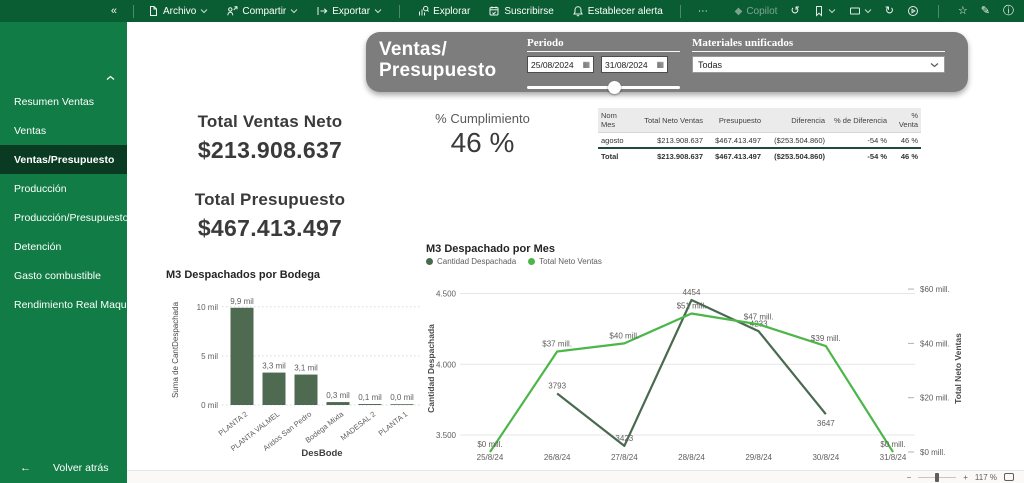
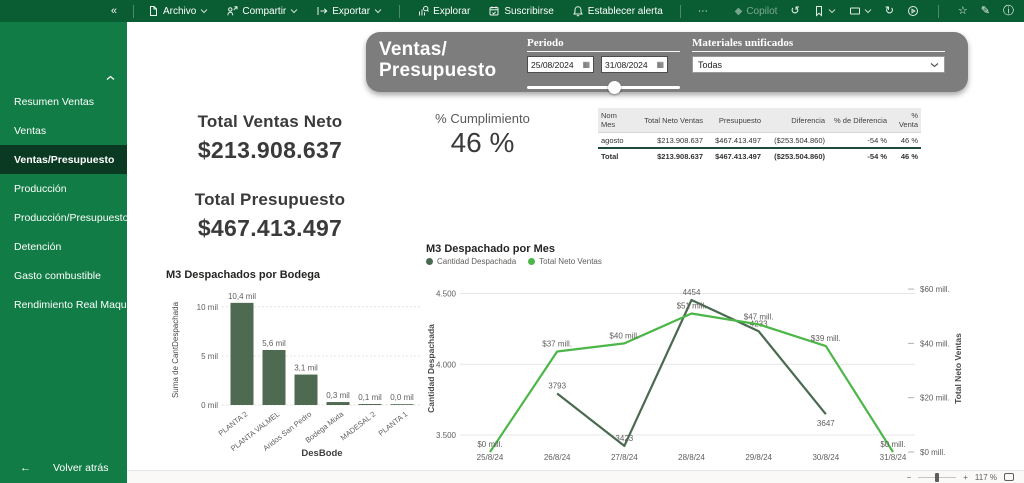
M3 Despachados por Bodega/PLANTA 2: 9,9 -> 10,4
M3 Despachados por Bodega/PLANTA VALMEL: 3,3 -> 5,6
